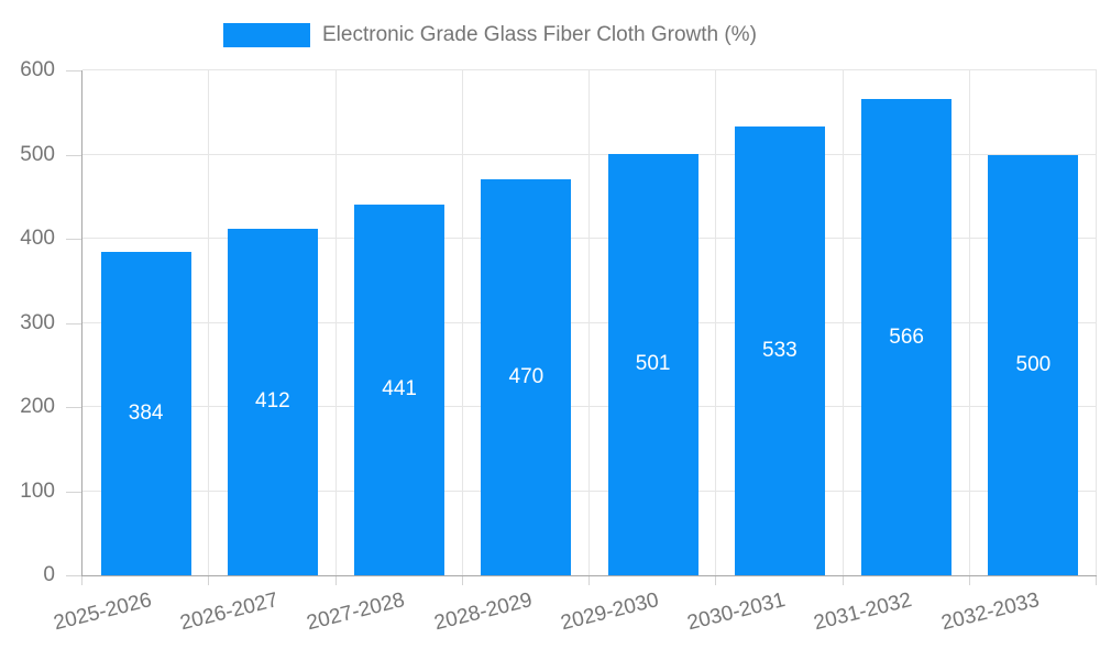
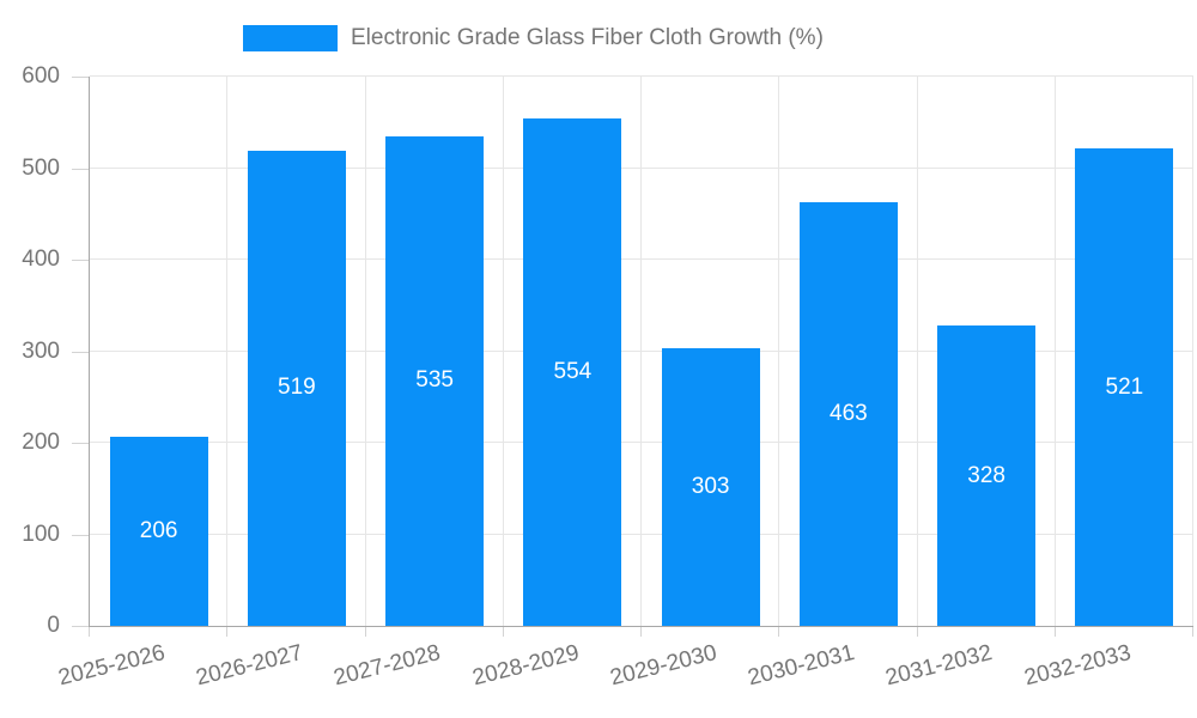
2025-2026: 384 -> 206
2026-2027: 412 -> 519
2027-2028: 441 -> 535
2028-2029: 470 -> 554
2029-2030: 501 -> 303
2030-2031: 533 -> 463
2031-2032: 566 -> 328
2032-2033: 500 -> 521
